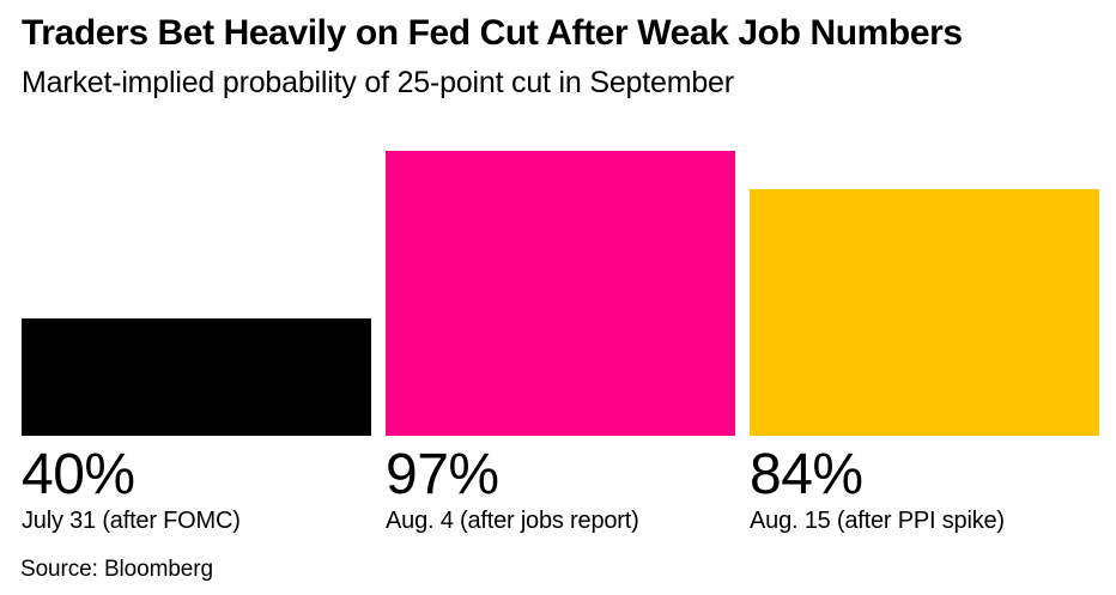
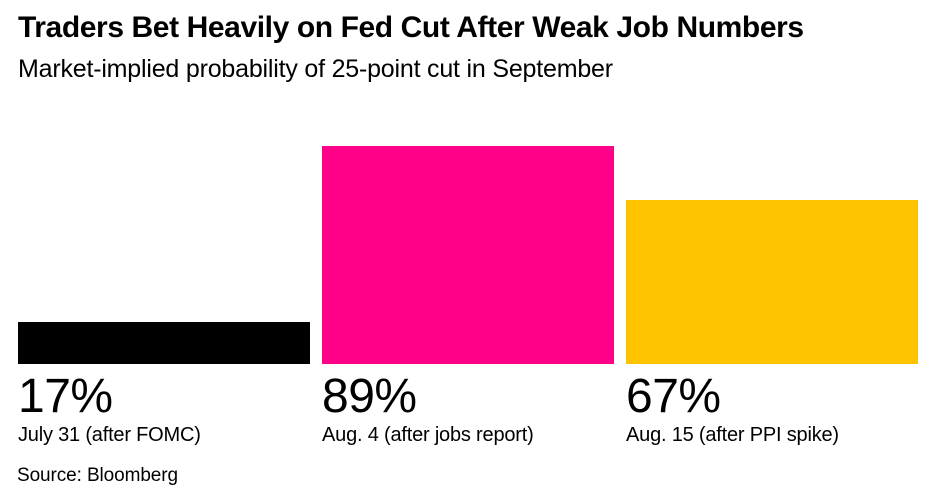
July 31 (after FOMC): 40% -> 17%
Aug. 4 (after jobs report): 97% -> 89%
Aug. 15 (after PPI spike): 84% -> 67%
